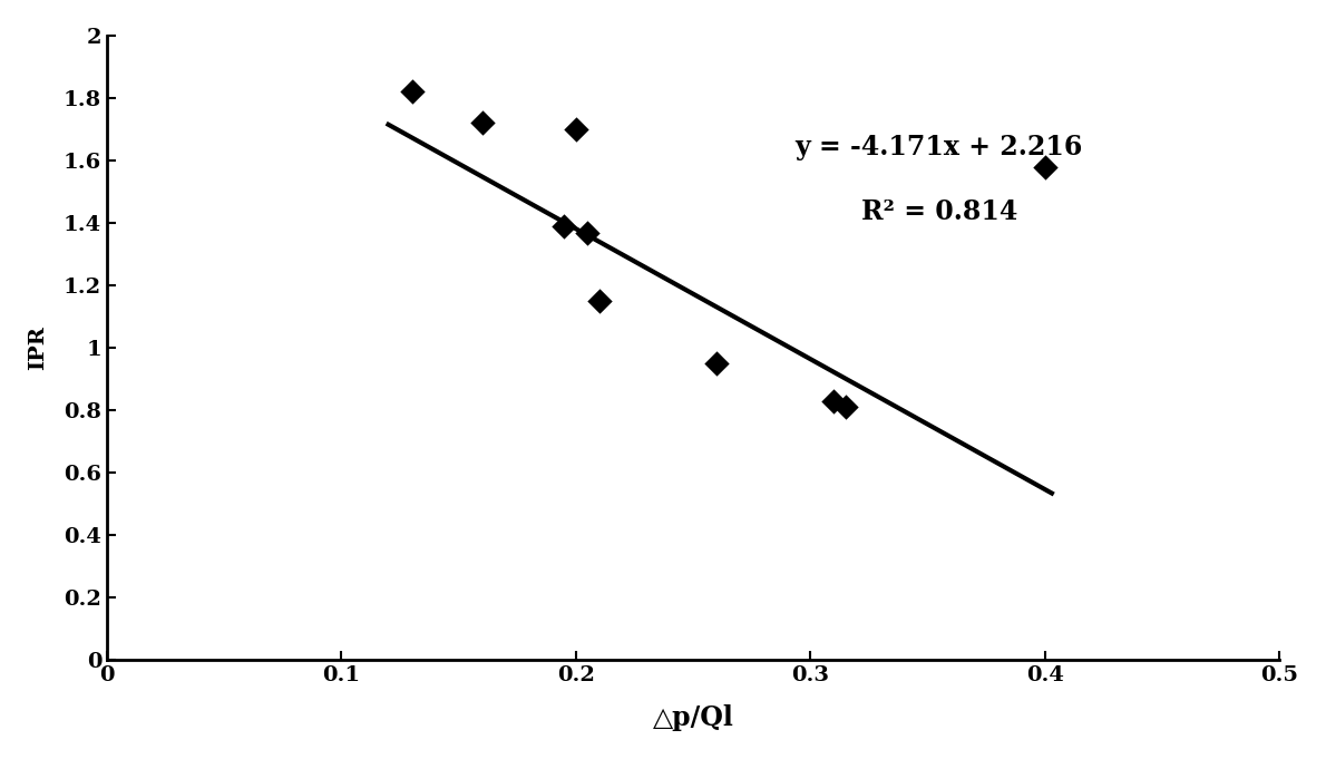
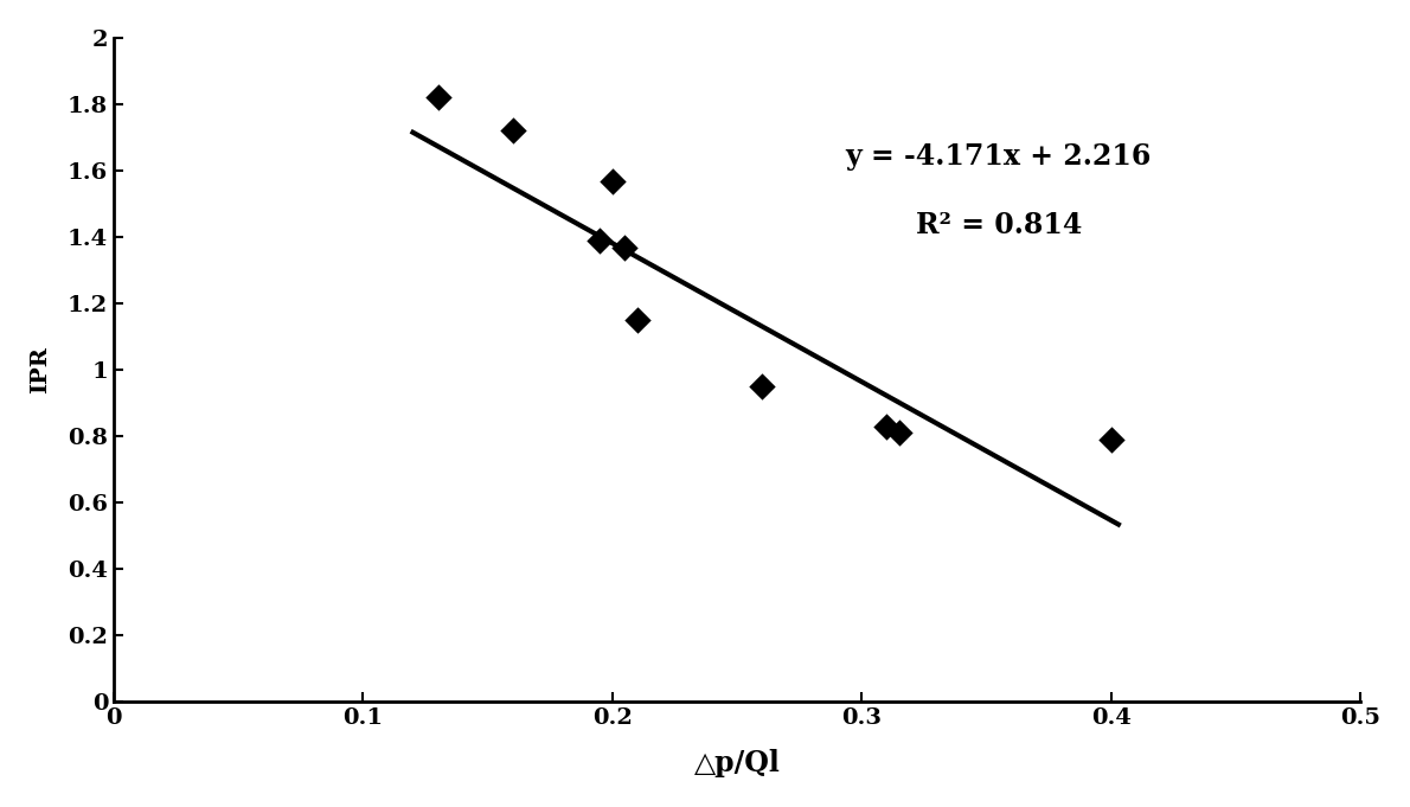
0.2: 1.70 -> 1.57
0.4: 1.58 -> 0.79
